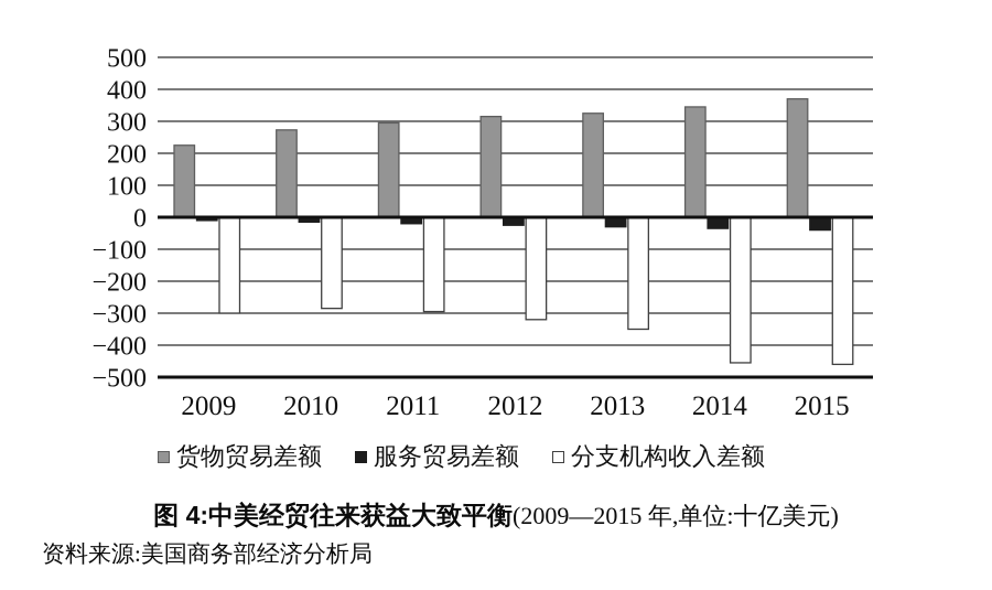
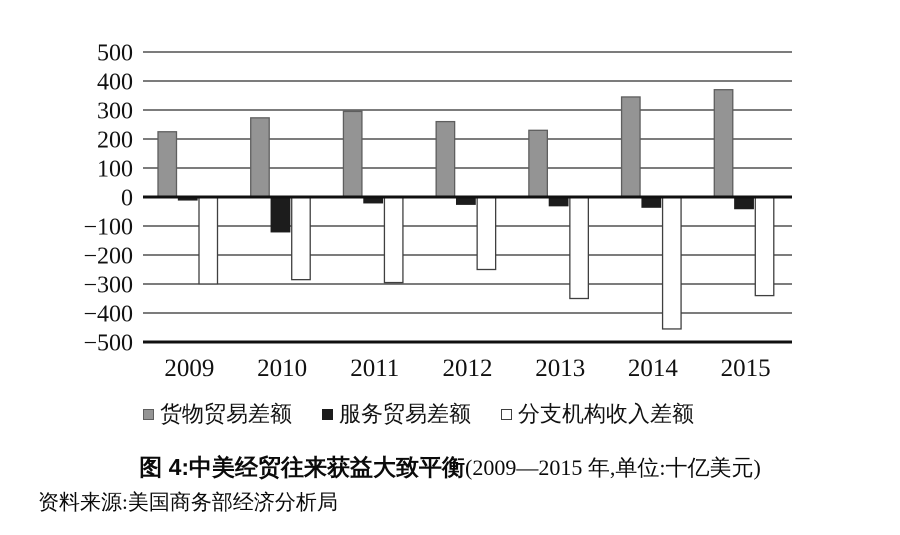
服务贸易差额/2010: -20 -> -120
货物贸易差额/2012: 320 -> 260
分支机构收入差额/2012: -320 -> -250
货物贸易差额/2013: 320 -> 230
分支机构收入差额/2015: -460 -> -340
